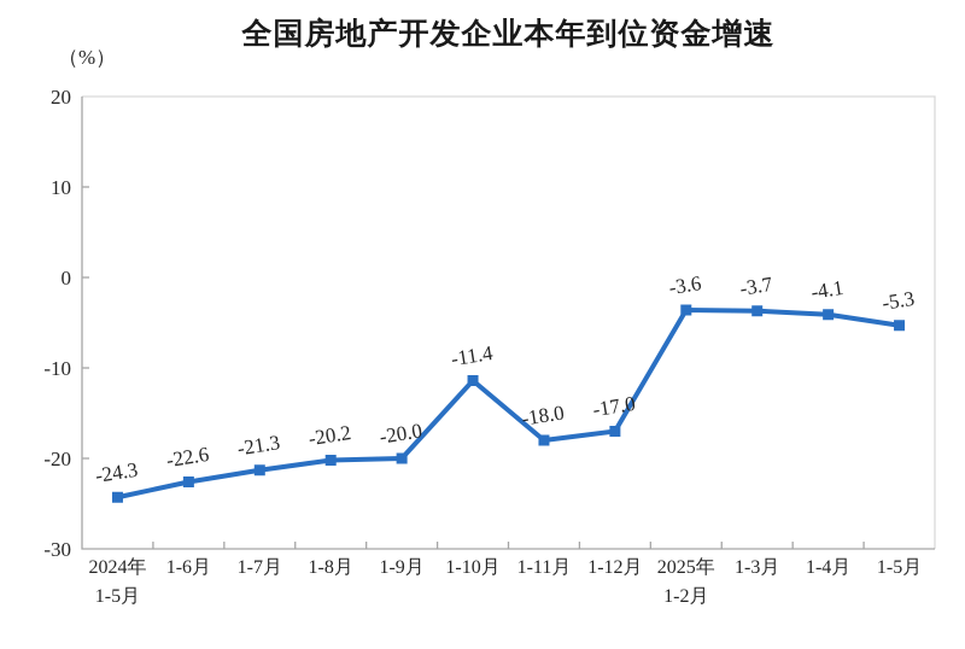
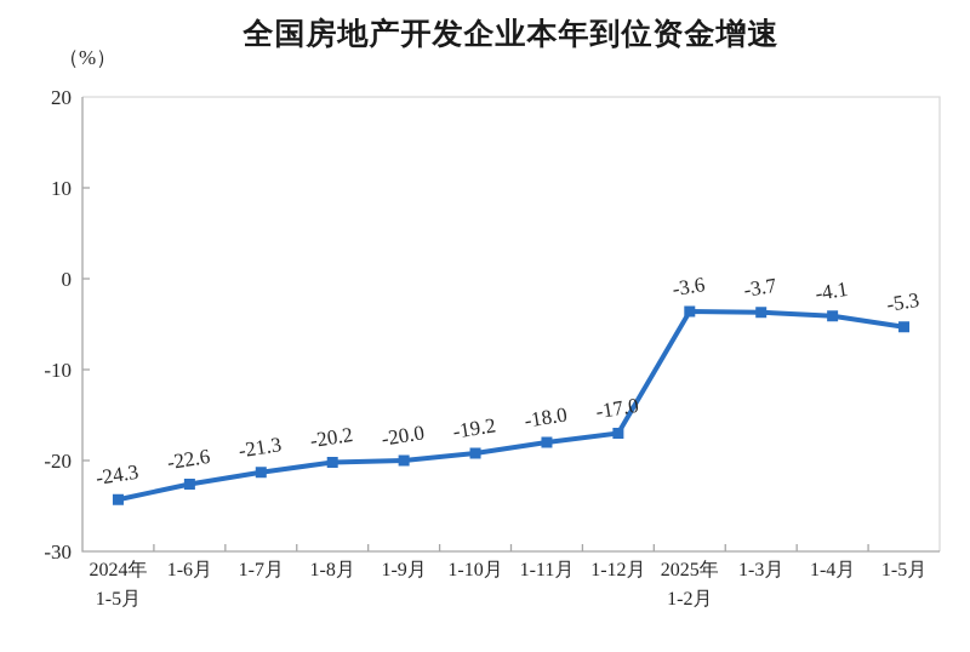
1-10月: -11.4 -> -19.2
